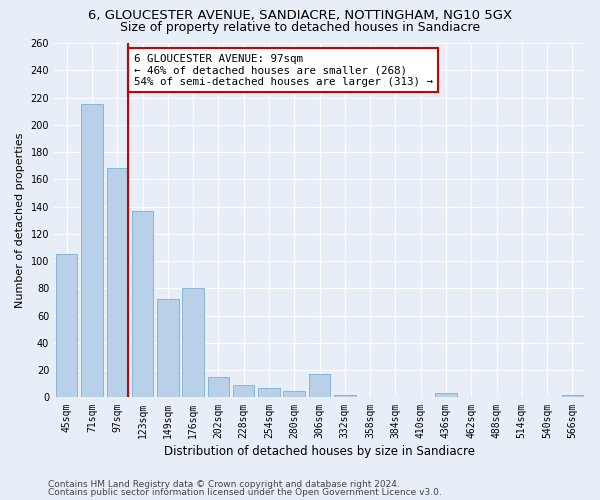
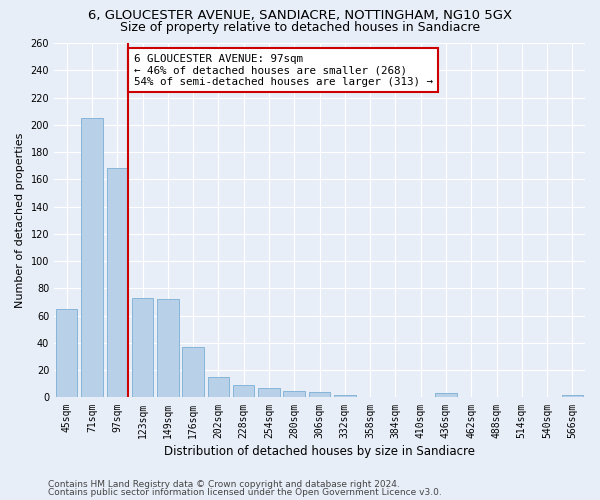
45sqm: 105 -> 65
71sqm: 215 -> 205
123sqm: 137 -> 73
176sqm: 80 -> 37
306sqm: 17 -> 4
